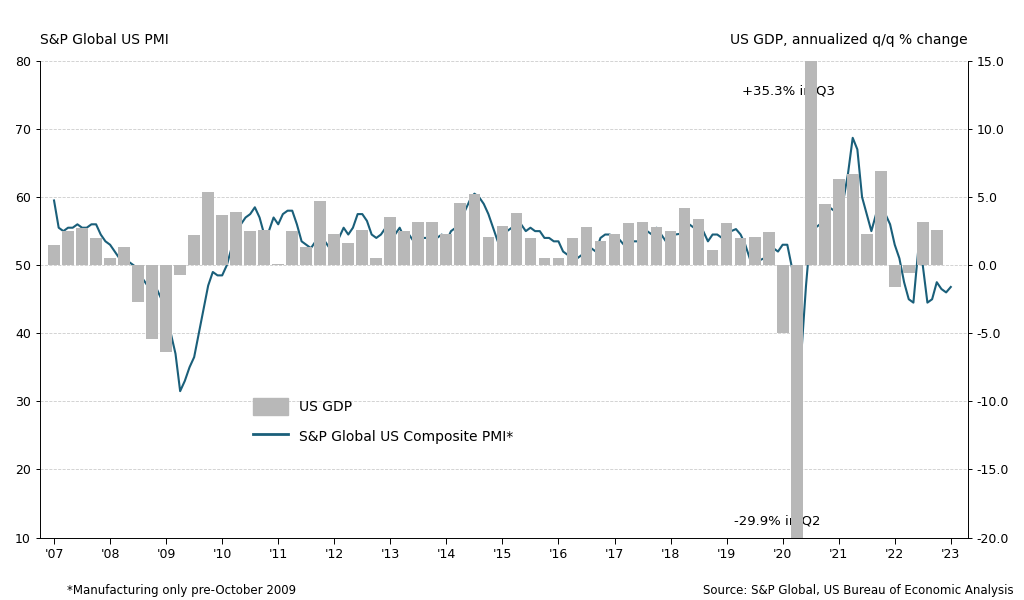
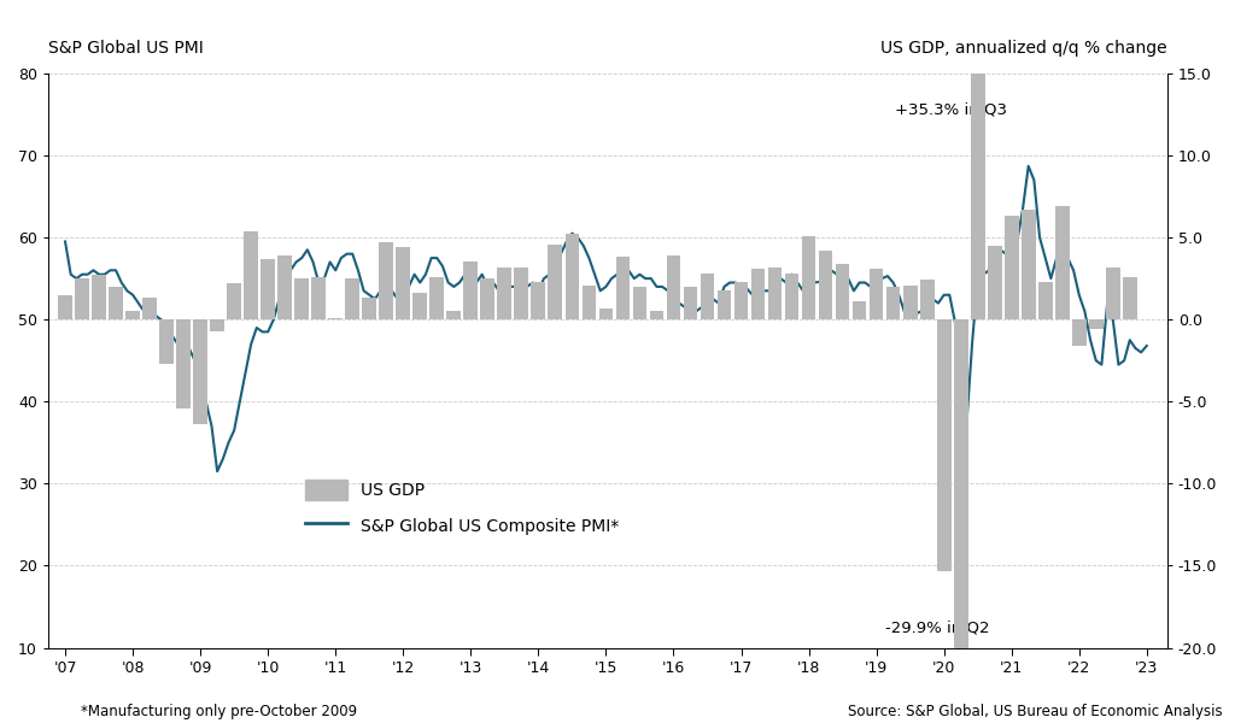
US GDP/'12: 2.3 -> 4.4
US GDP/'15: 2.9 -> 0.7
US GDP/'16: 0.5 -> 3.9
US GDP/'18: 2.5 -> 5.1
US GDP/'20: -5.0 -> -15.3
